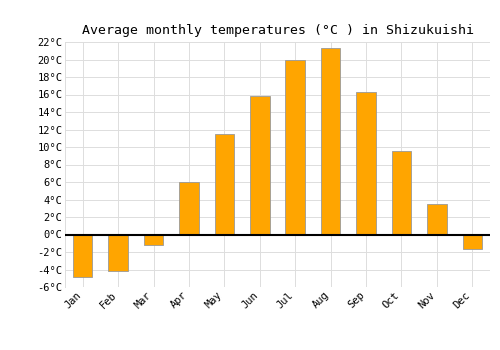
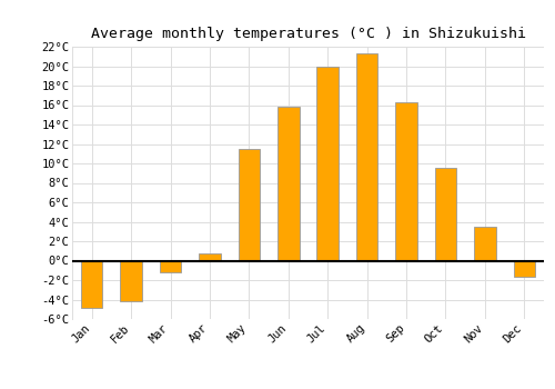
Apr: 6.0°C -> 0.8°C
